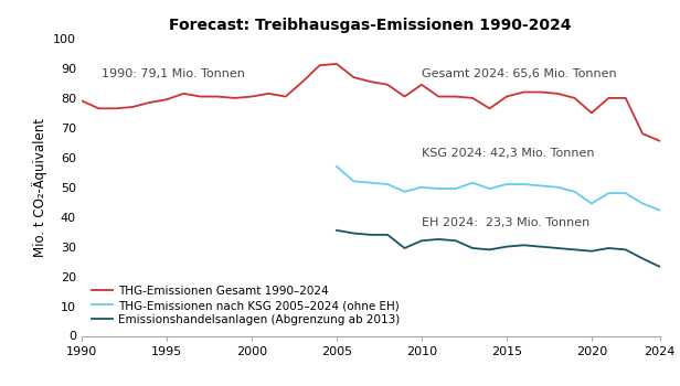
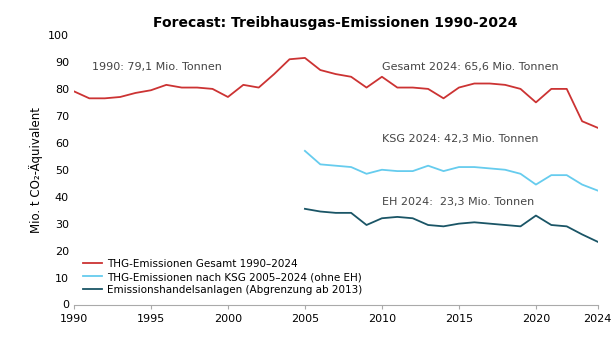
THG-Emissionen Gesamt 1990–2024/2000: 80.5 -> 77.0
Emissionshandelsanlagen (Abgrenzung ab 2013)/2020: 28.5 -> 33.0
